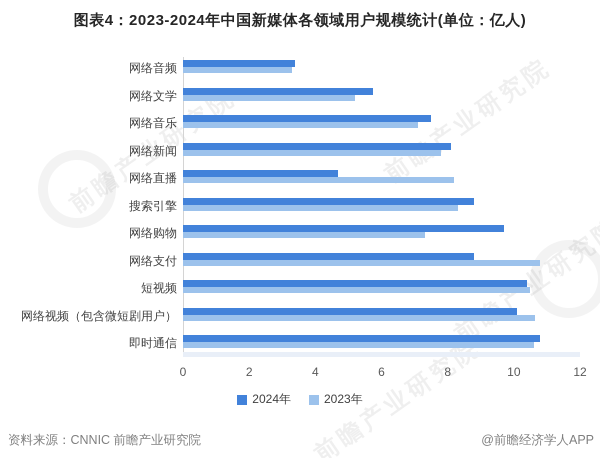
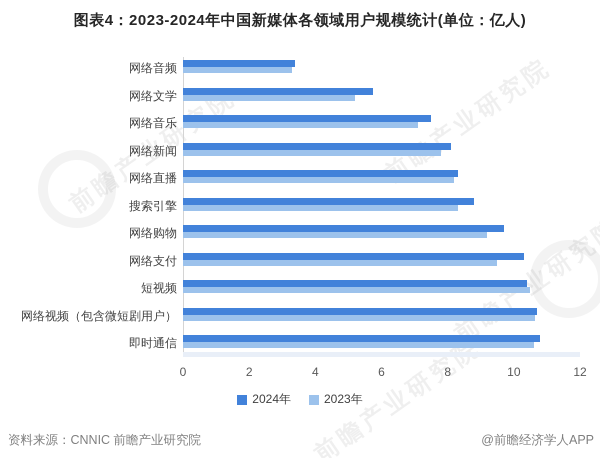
2024年/网络直播: 4.7 -> 8.3
2023年/网络购物: 7.3 -> 9.2
2024年/网络支付: 8.8 -> 10.3
2023年/网络支付: 10.8 -> 9.5
2024年/网络视频（包含微短剧用户）: 10.1 -> 10.7
